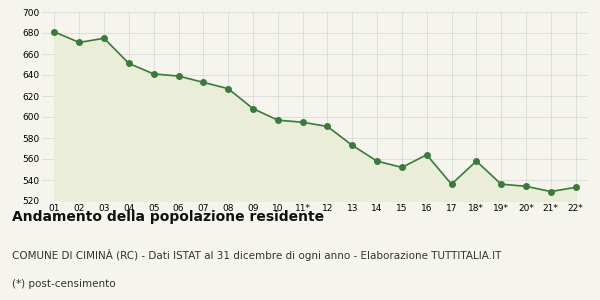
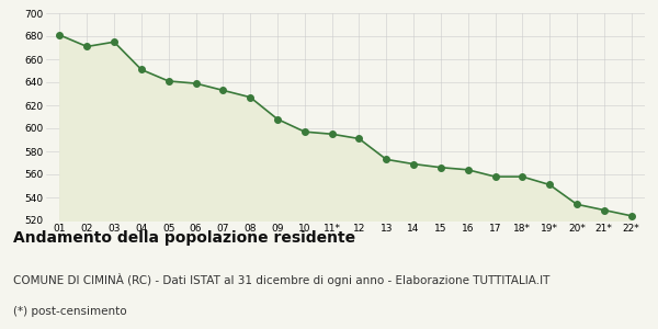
14: 558 -> 569
15: 552 -> 566
17: 536 -> 558
19*: 536 -> 551
22*: 533 -> 524
